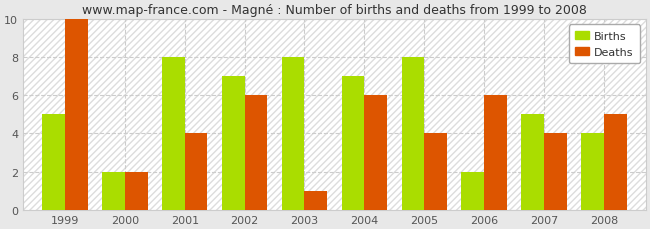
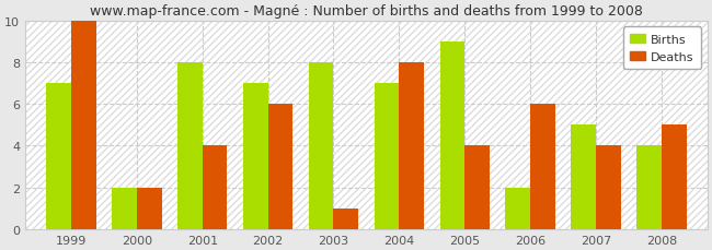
Births/1999: 5 -> 7
Deaths/2004: 6 -> 8
Births/2005: 8 -> 9
